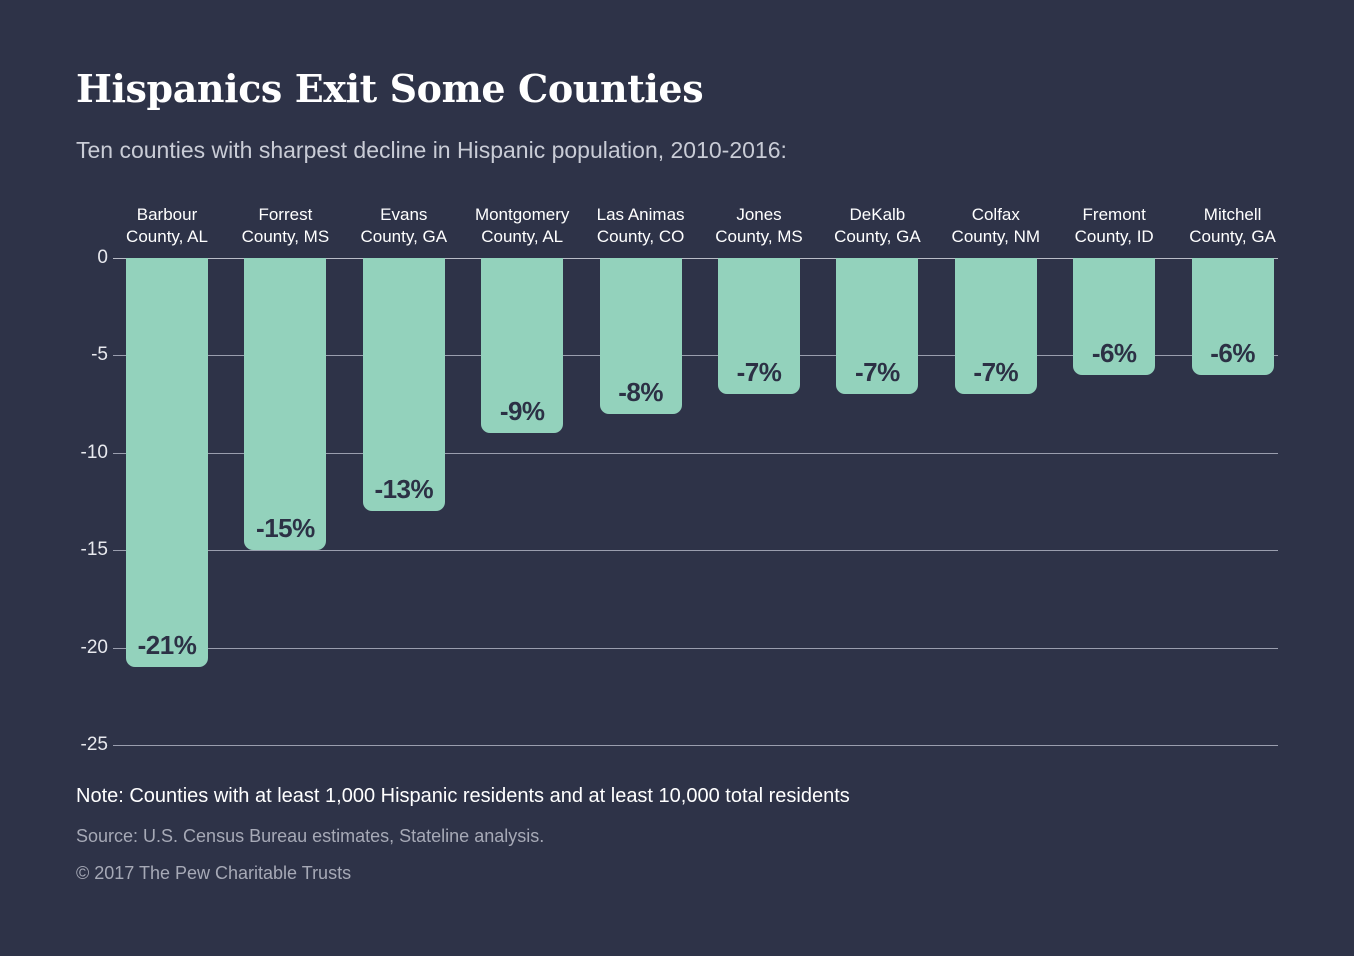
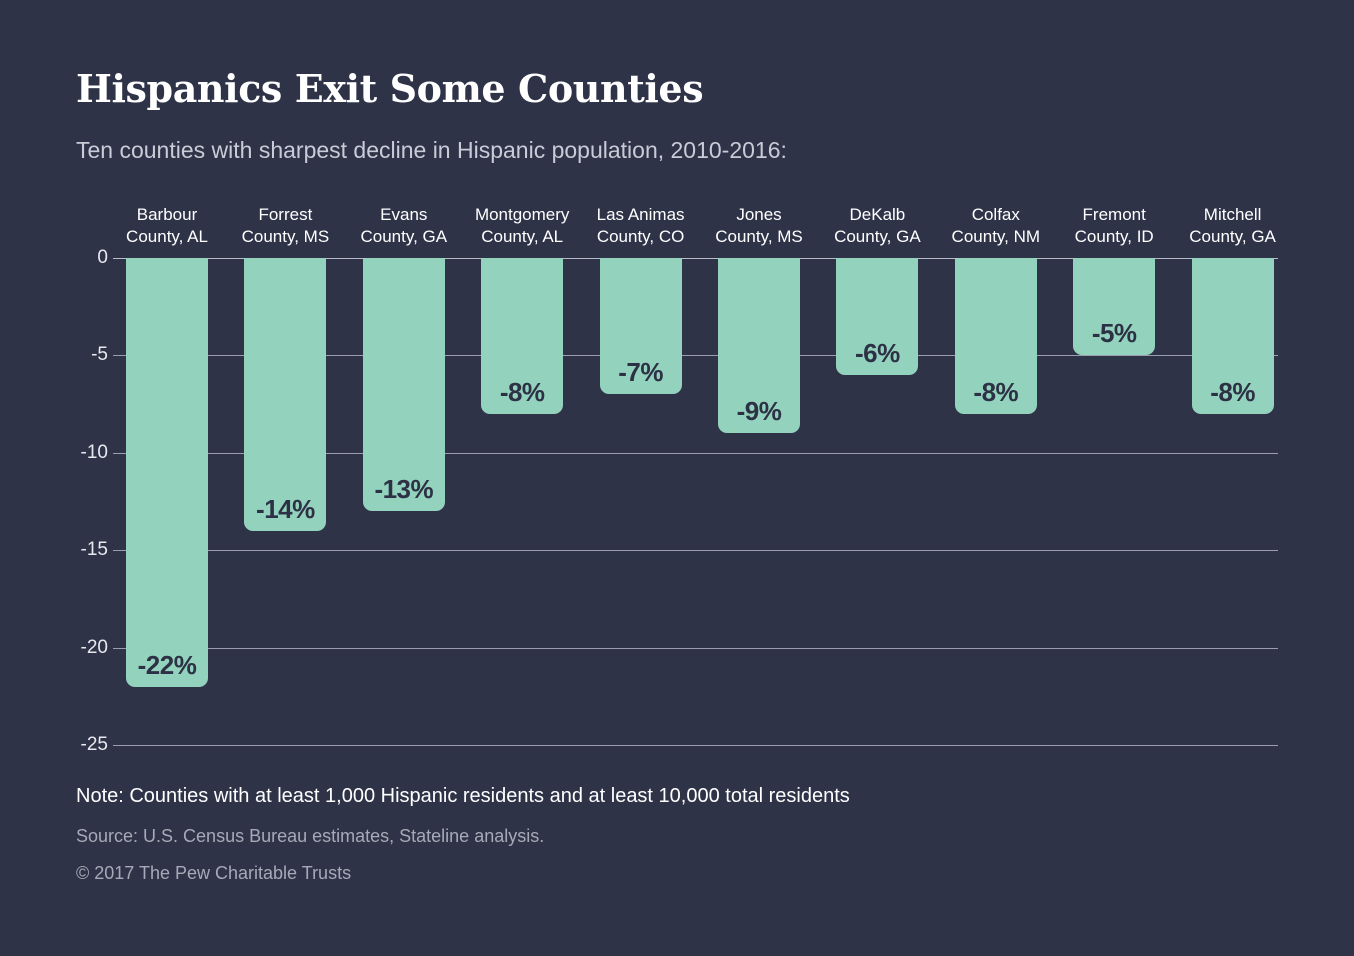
Barbour County, AL: -21% -> -22%
Forrest County, MS: -15% -> -14%
Montgomery County, AL: -9% -> -8%
Las Animas County, CO: -8% -> -7%
Jones County, MS: -7% -> -9%
DeKalb County, GA: -7% -> -6%
Colfax County, NM: -7% -> -8%
Fremont County, ID: -6% -> -5%
Mitchell County, GA: -6% -> -8%
